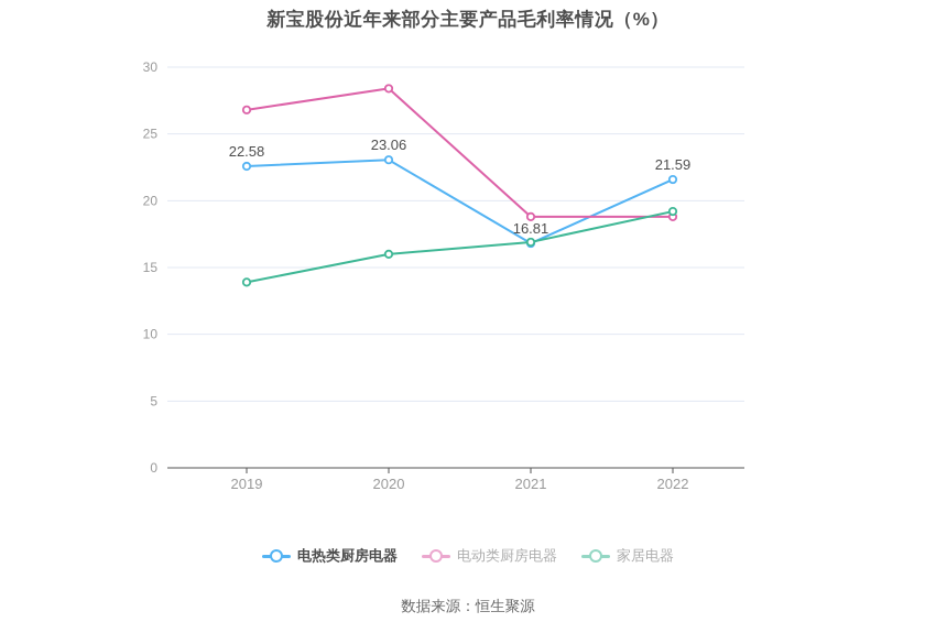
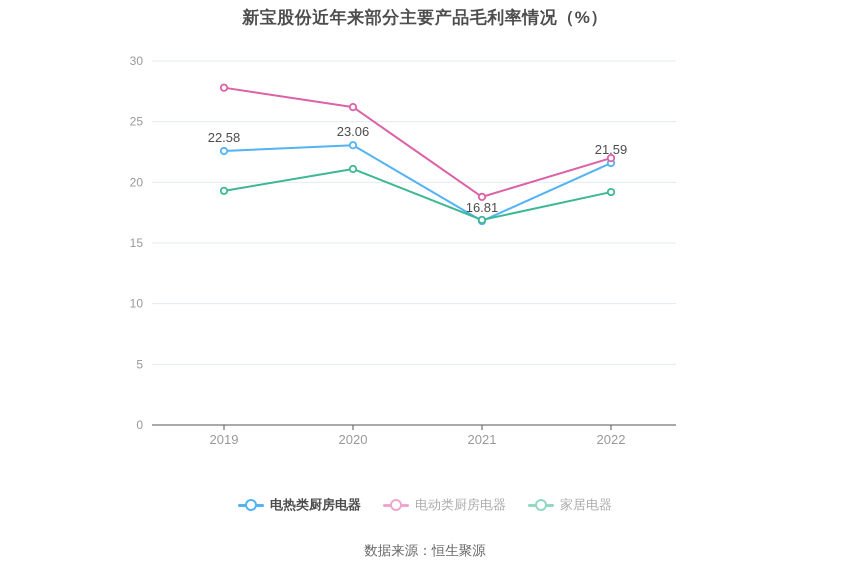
电动类厨房电器/2019: 26.8 -> 27.8
家居电器/2019: 13.9 -> 19.3
电动类厨房电器/2020: 28.4 -> 26.2
家居电器/2020: 16.0 -> 21.1
电动类厨房电器/2022: 18.8 -> 22.0
